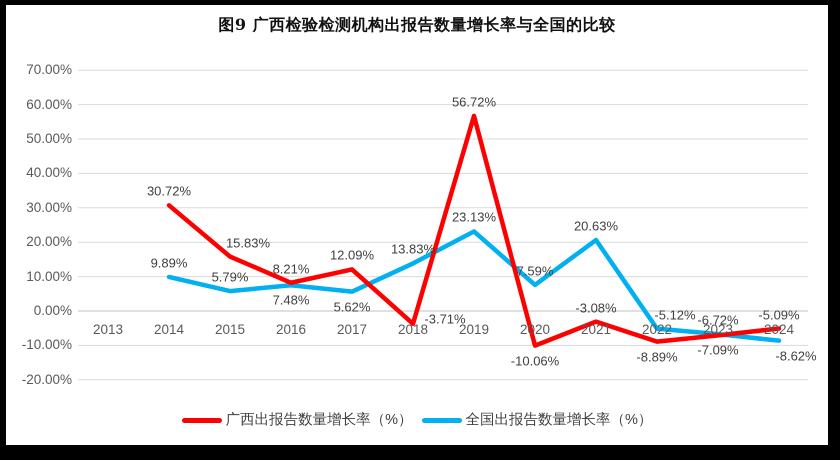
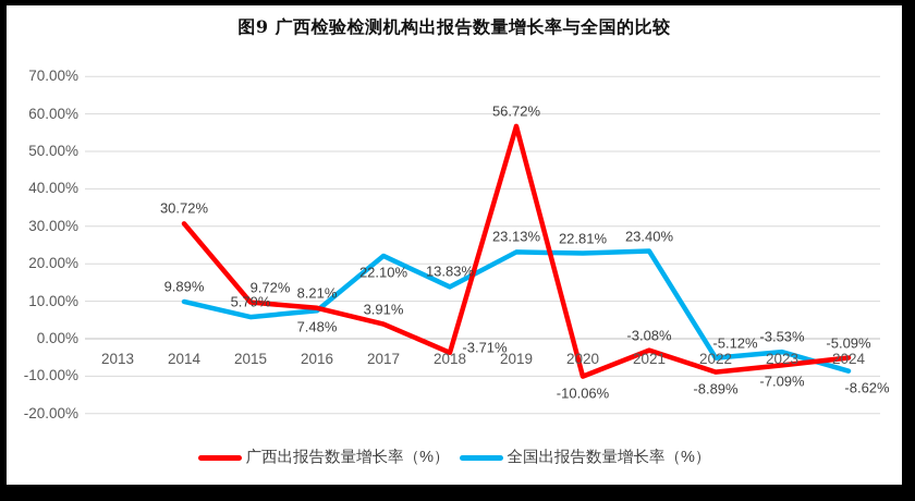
广西出报告数量增长率（%）/2015: 15.83% -> 9.72%
广西出报告数量增长率（%）/2017: 12.09% -> 3.91%
全国出报告数量增长率（%）/2017: 5.62% -> 22.10%
全国出报告数量增长率（%）/2020: 7.59% -> 22.81%
全国出报告数量增长率（%）/2021: 20.63% -> 23.40%
全国出报告数量增长率（%）/2023: -6.72% -> -3.53%
